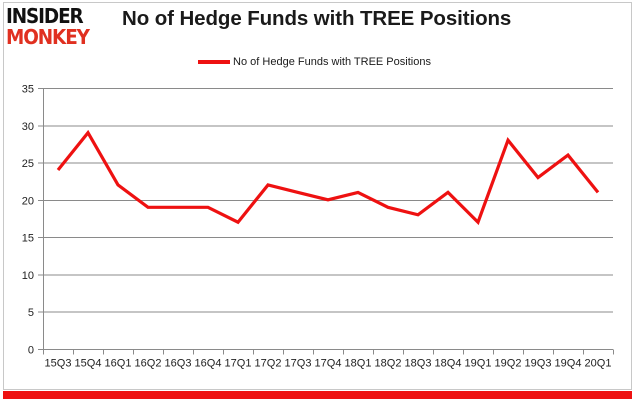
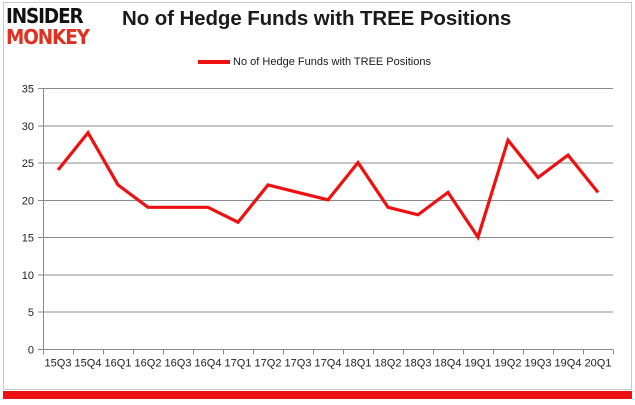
18Q1: 21 -> 25
19Q1: 17 -> 15
